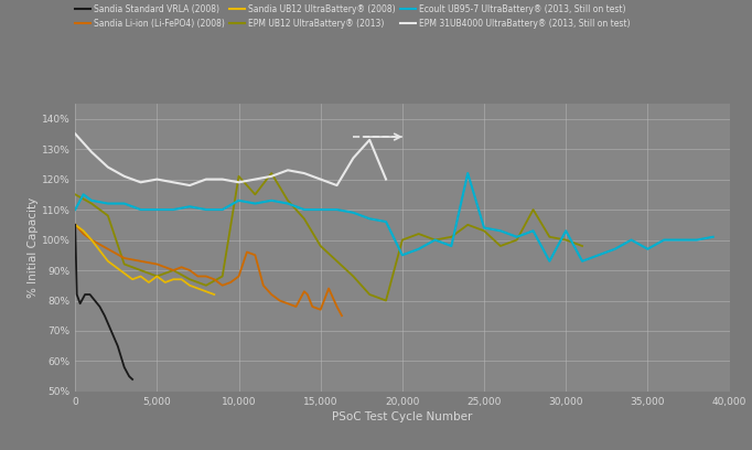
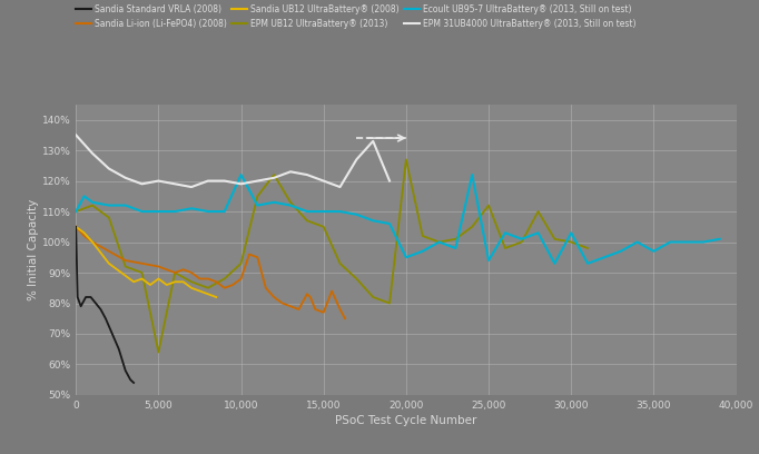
EPM UB12 UltraBattery® (2013)/0: 115% -> 110%
EPM UB12 UltraBattery® (2013)/5,000: 88% -> 64%
EPM UB12 UltraBattery® (2013)/10,000: 121% -> 93%
Ecoult UB95-7 UltraBattery® (2013, Still on test)/10,000: 113% -> 122%
EPM UB12 UltraBattery® (2013)/15,000: 98% -> 105%
EPM UB12 UltraBattery® (2013)/20,000: 100% -> 127%
EPM UB12 UltraBattery® (2013)/25,000: 103% -> 112%
Ecoult UB95-7 UltraBattery® (2013, Still on test)/25,000: 104% -> 94%
